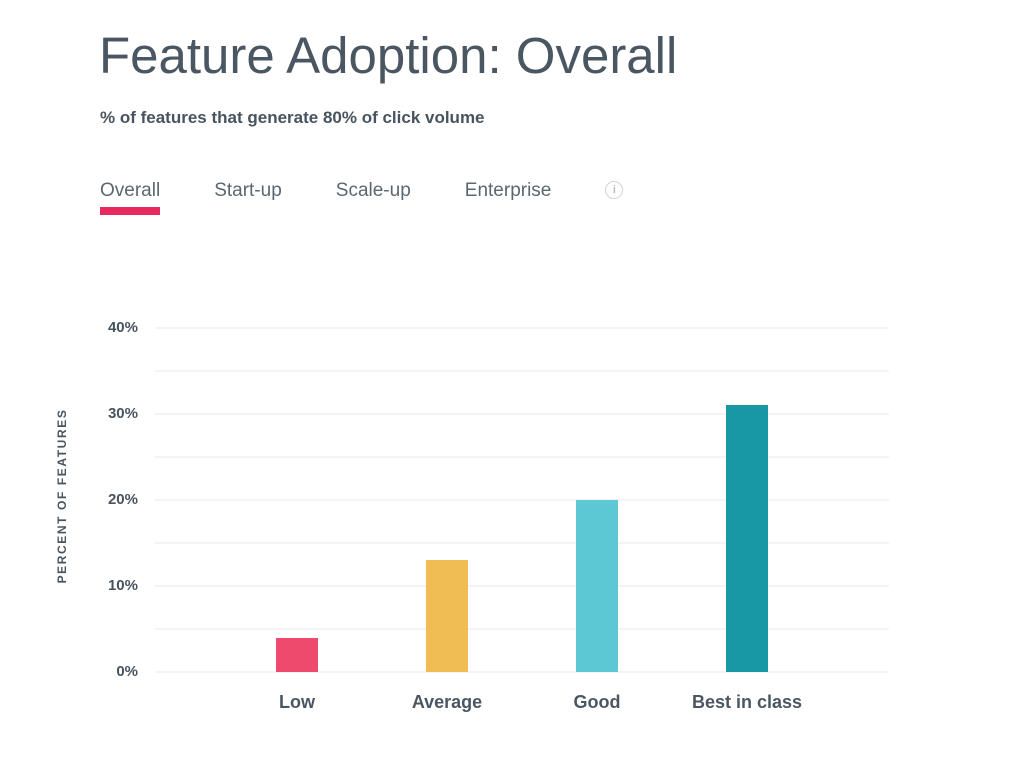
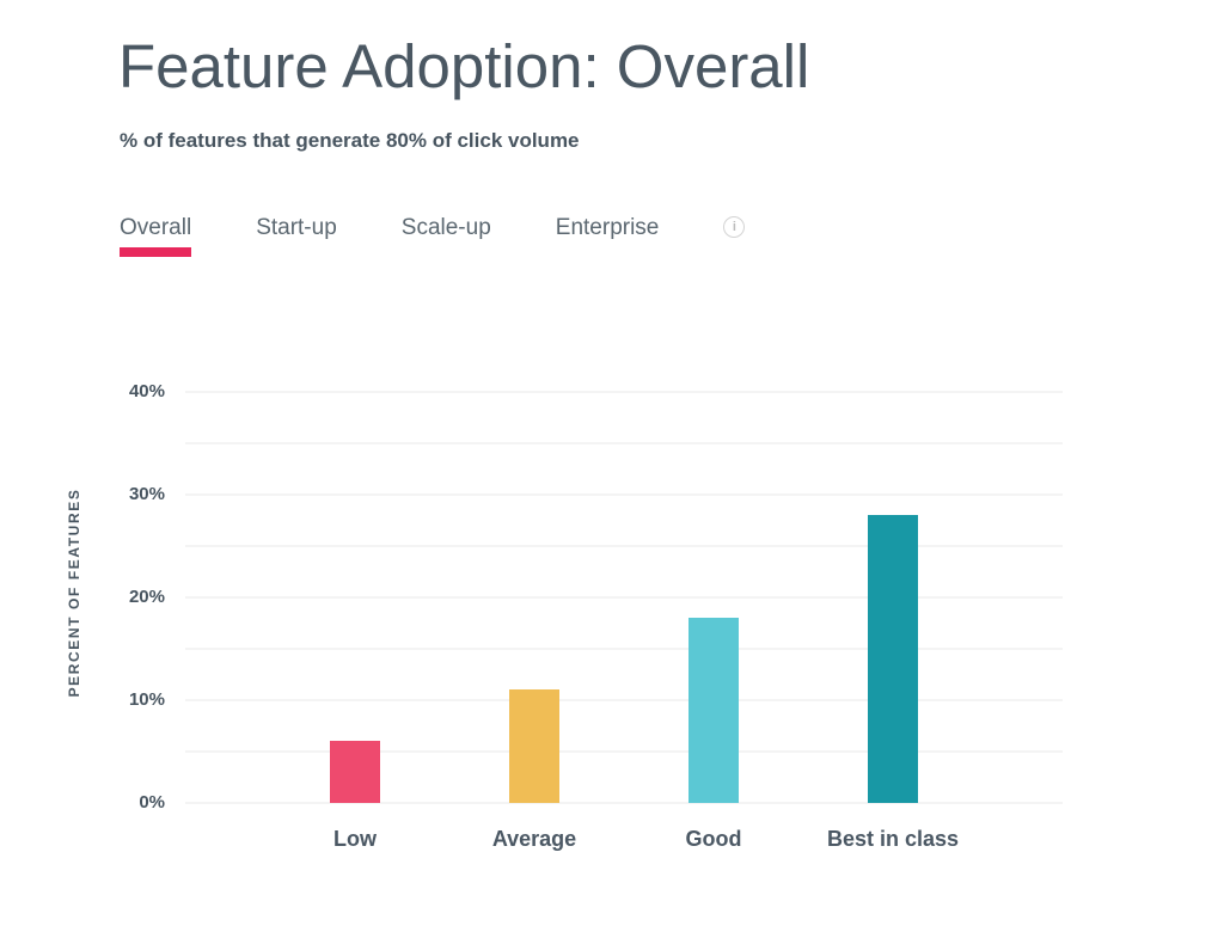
Low: 4% -> 6%
Average: 13% -> 11%
Good: 20% -> 18%
Best in class: 31% -> 28%
